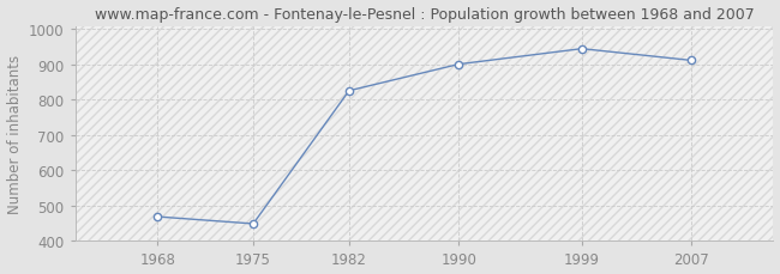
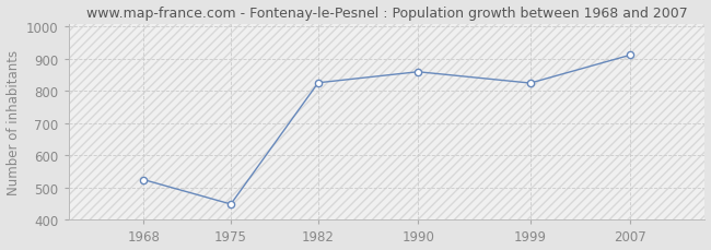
1968: 469 -> 525
1990: 901 -> 860
1999: 945 -> 825
